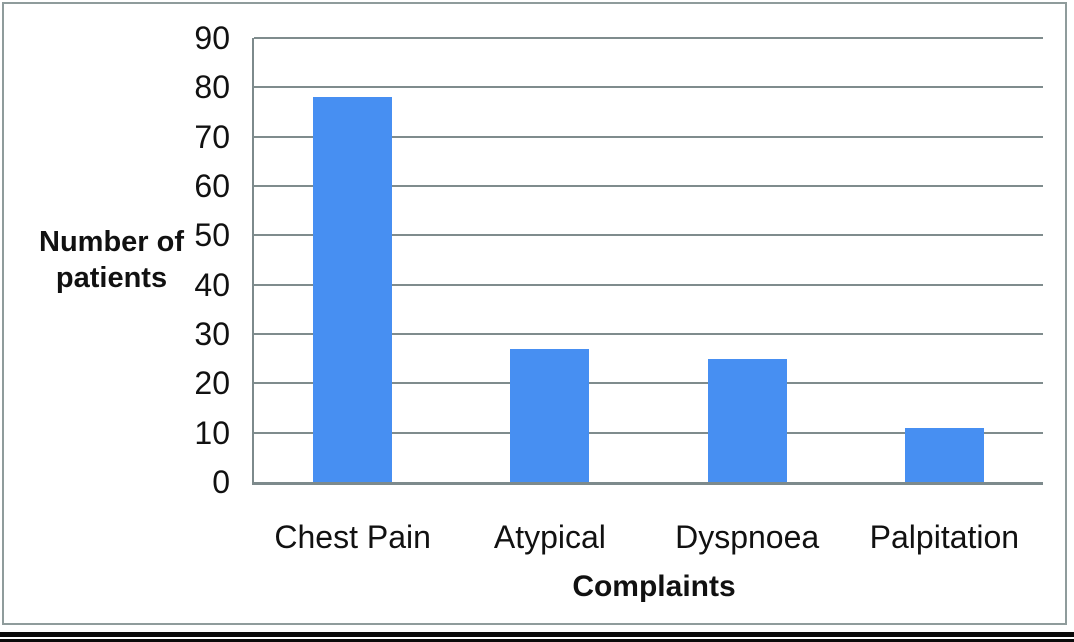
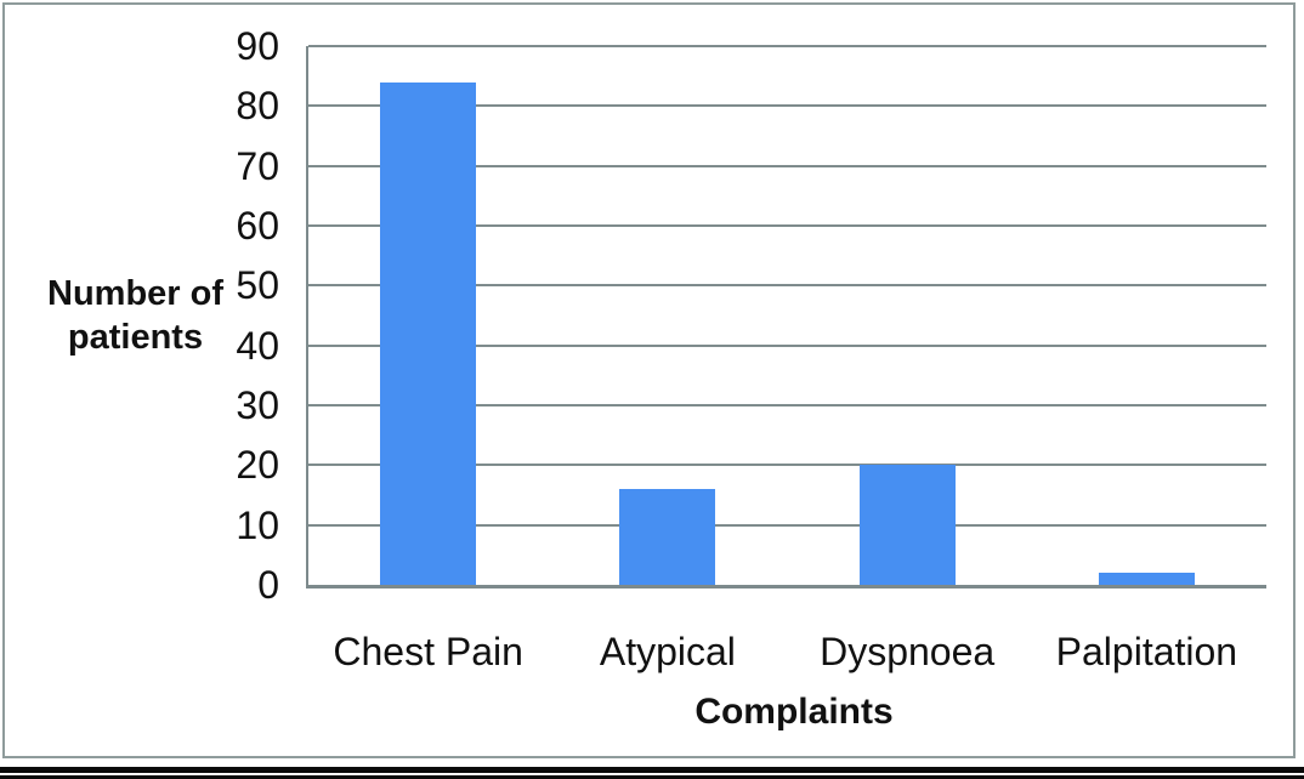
Chest Pain: 78 -> 84
Atypical: 27 -> 16
Dyspnoea: 25 -> 20
Palpitation: 11 -> 2
